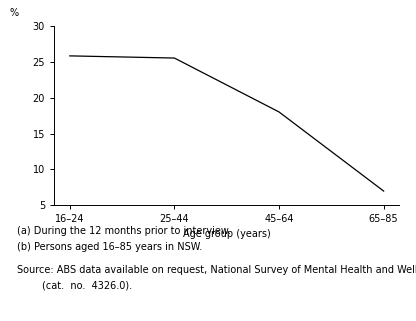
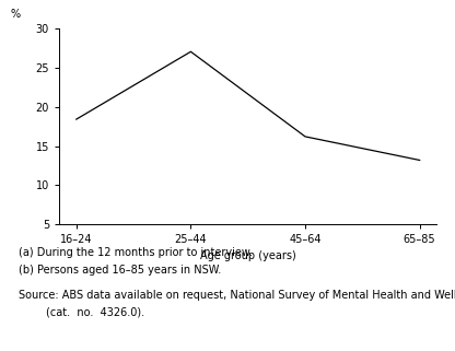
16–24: 25.8 -> 18.4
25–44: 25.5 -> 27.0
45–64: 18.0 -> 16.2
65–85: 7.0 -> 13.2
